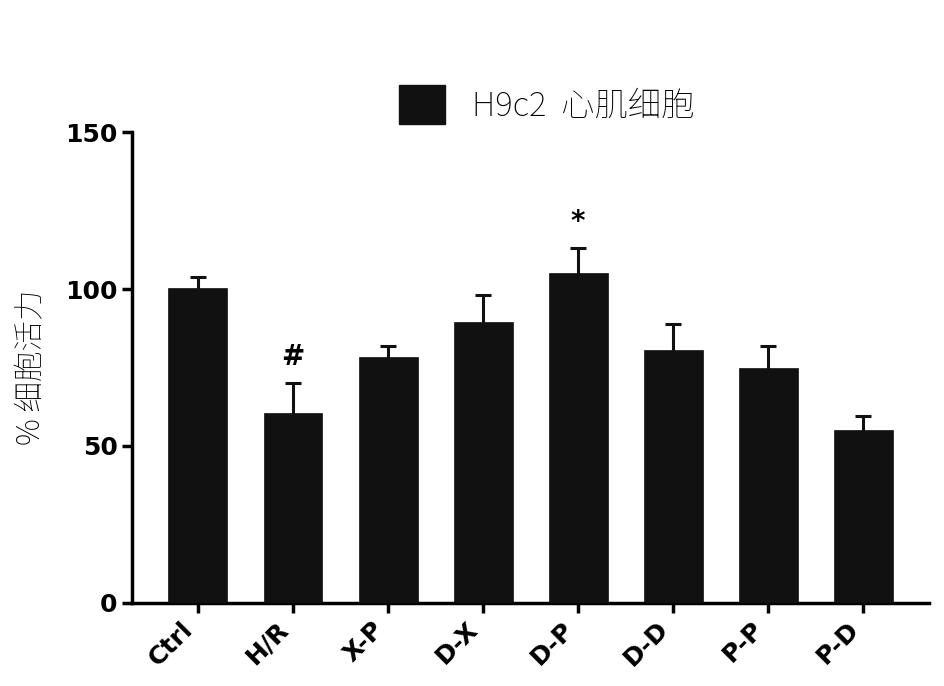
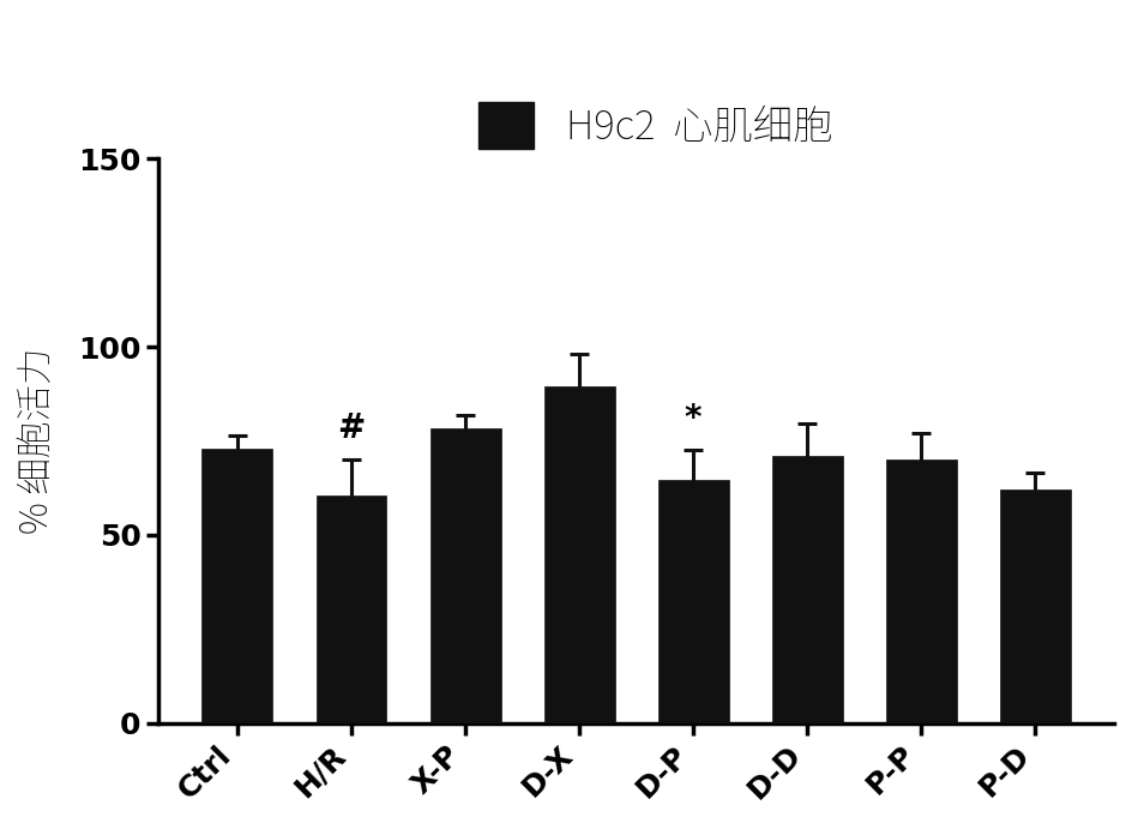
Ctrl: 100.5 -> 73.0
D-P: 105.0 -> 64.5
D-D: 80.5 -> 71.0
P-P: 75.0 -> 70.0
P-D: 55.0 -> 62.0
